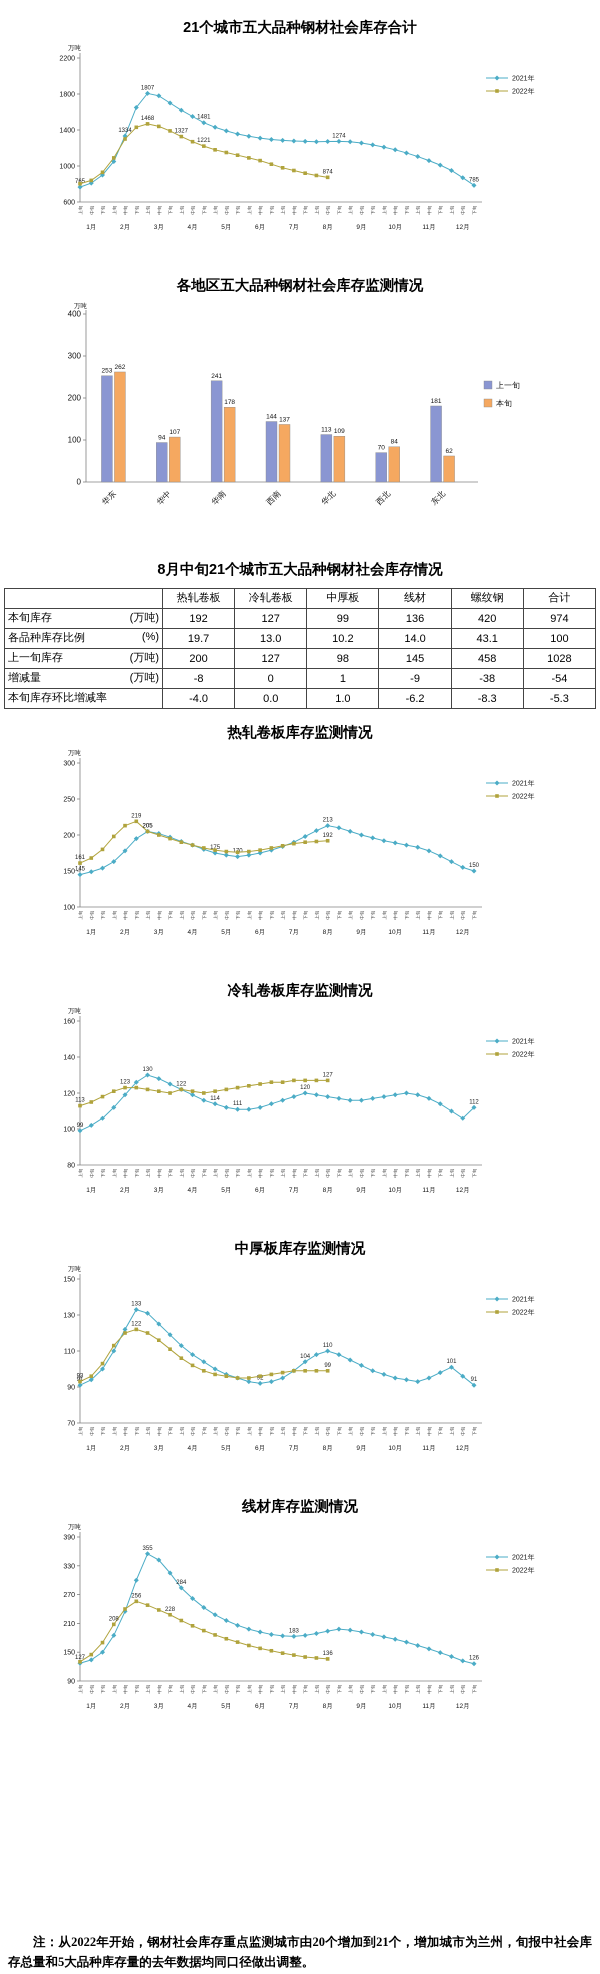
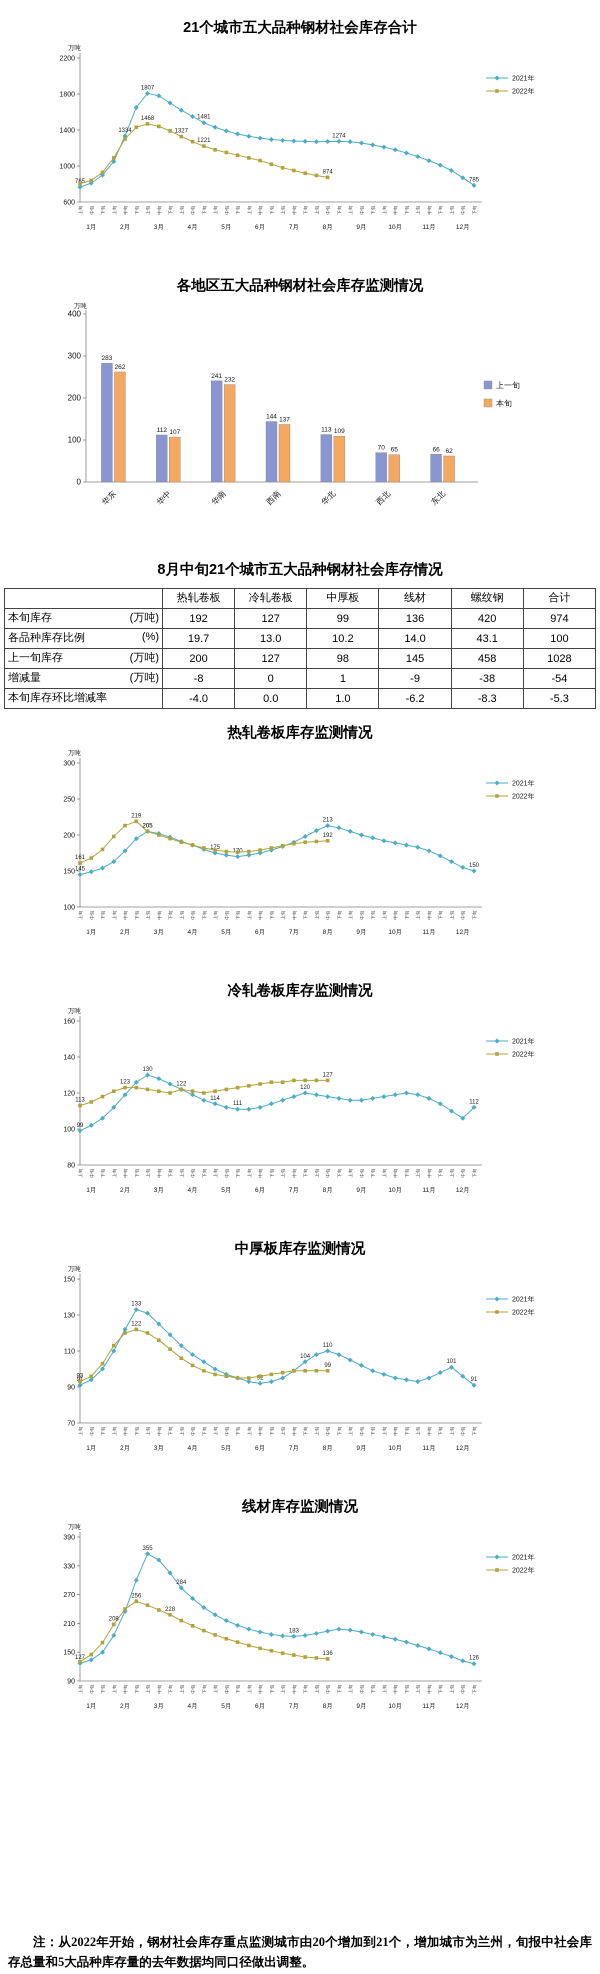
各地区五大品种钢材社会库存监测情况/上一旬/华东: 253 -> 283
各地区五大品种钢材社会库存监测情况/上一旬/华中: 94 -> 112
各地区五大品种钢材社会库存监测情况/本旬/华南: 178 -> 232
各地区五大品种钢材社会库存监测情况/本旬/西北: 84 -> 65
各地区五大品种钢材社会库存监测情况/上一旬/东北: 181 -> 66
